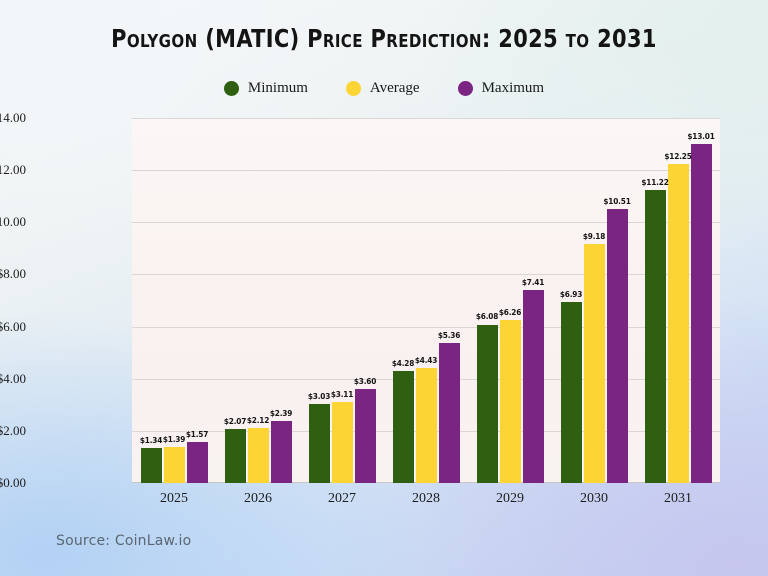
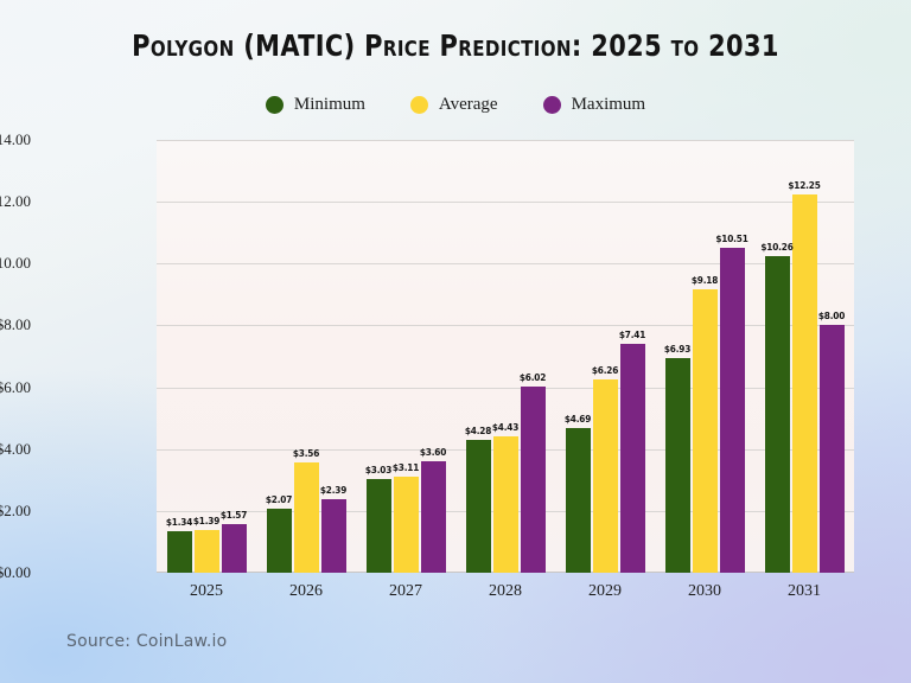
Average/2026: $2.12 -> $3.56
Maximum/2028: $5.36 -> $6.02
Minimum/2029: $6.08 -> $4.69
Minimum/2031: $11.22 -> $10.26
Maximum/2031: $13.01 -> $8.00
